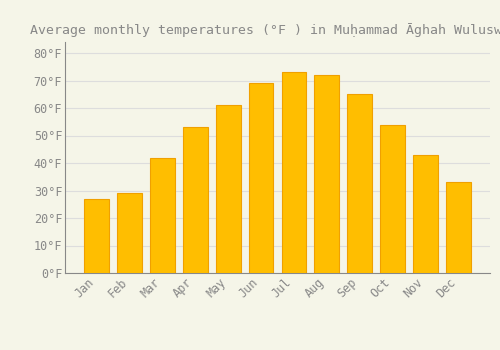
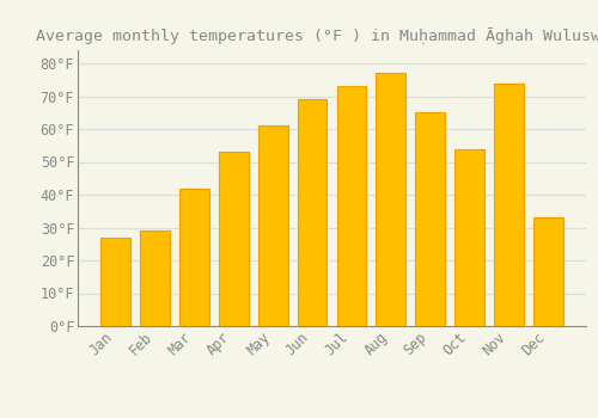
Aug: 72°F -> 77°F
Nov: 43°F -> 74°F
